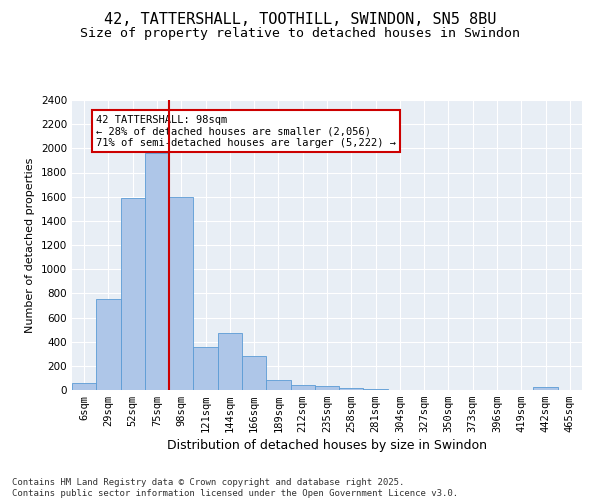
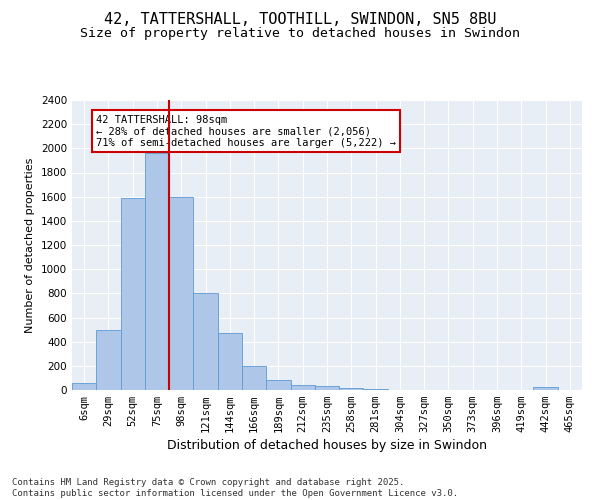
29sqm: 750 -> 500
121sqm: 360 -> 800
166sqm: 280 -> 200
